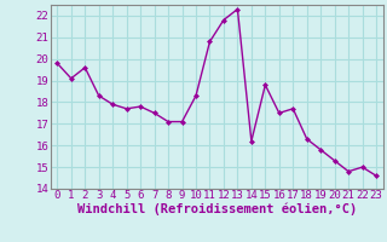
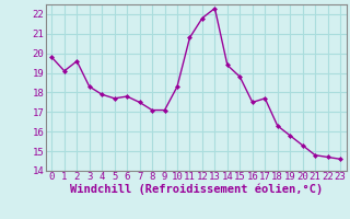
14: 16.2 -> 19.4
22: 15.0 -> 14.7
